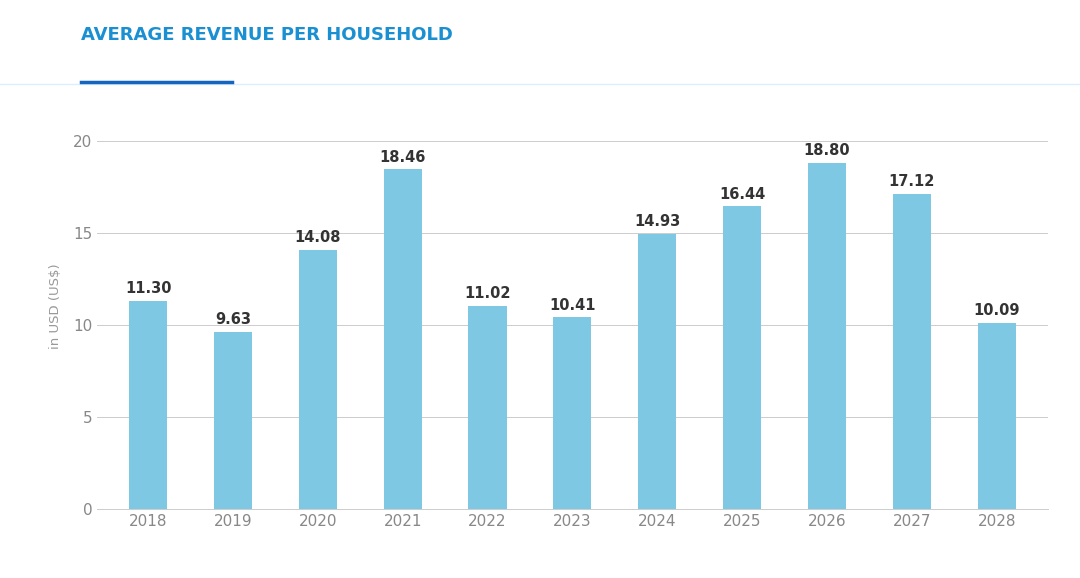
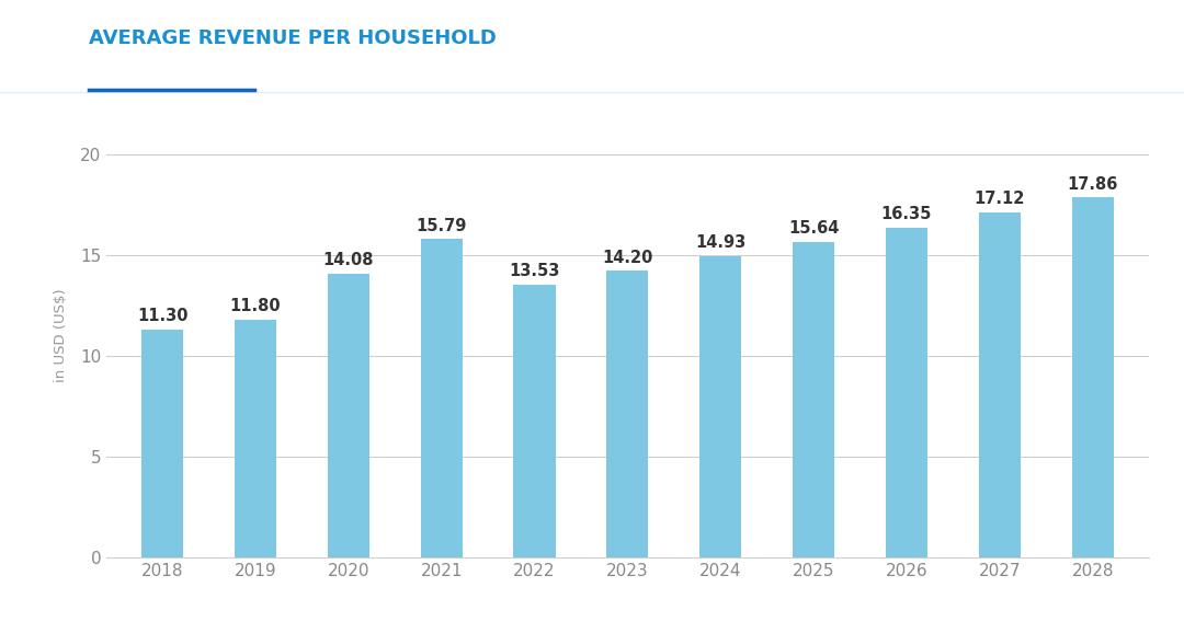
2019: 9.63 -> 11.80
2021: 18.46 -> 15.79
2022: 11.02 -> 13.53
2023: 10.41 -> 14.20
2025: 16.44 -> 15.64
2026: 18.80 -> 16.35
2028: 10.09 -> 17.86
